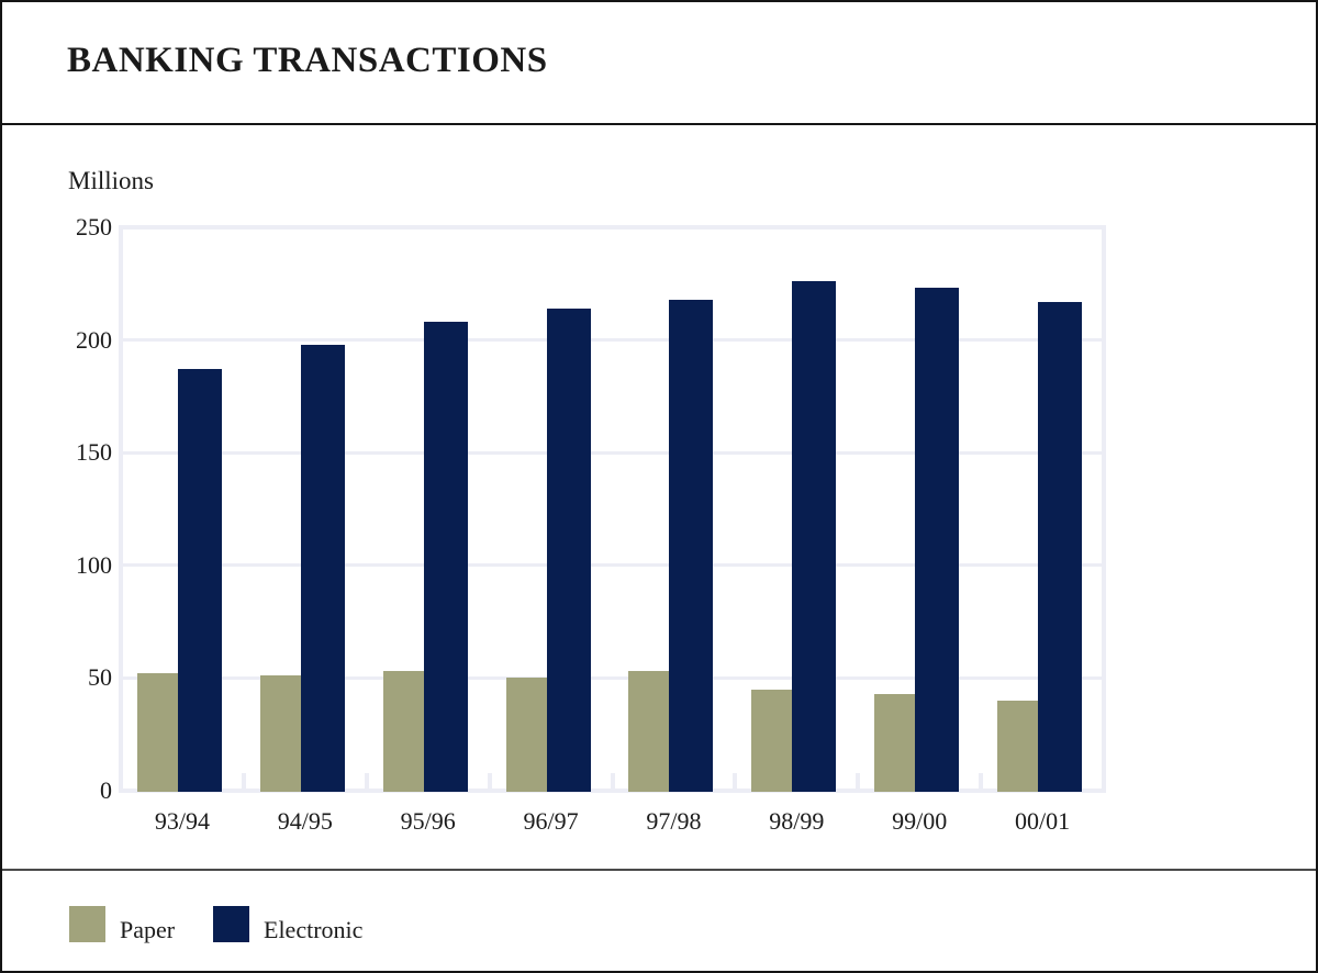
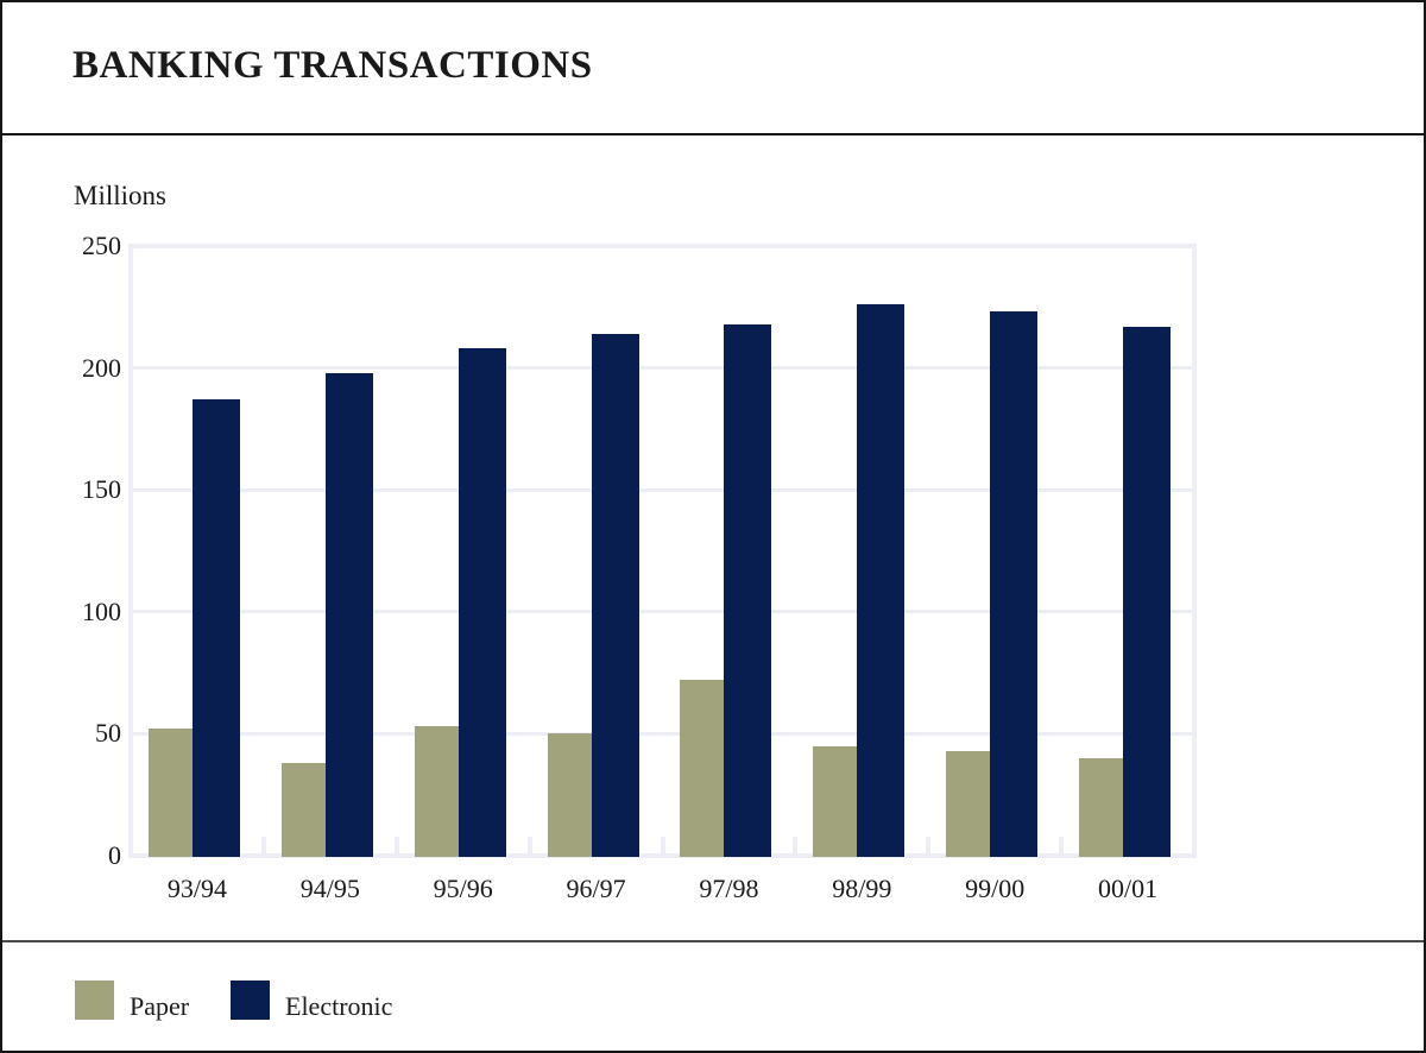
Paper/94/95: 51 -> 38
Paper/97/98: 53 -> 72
